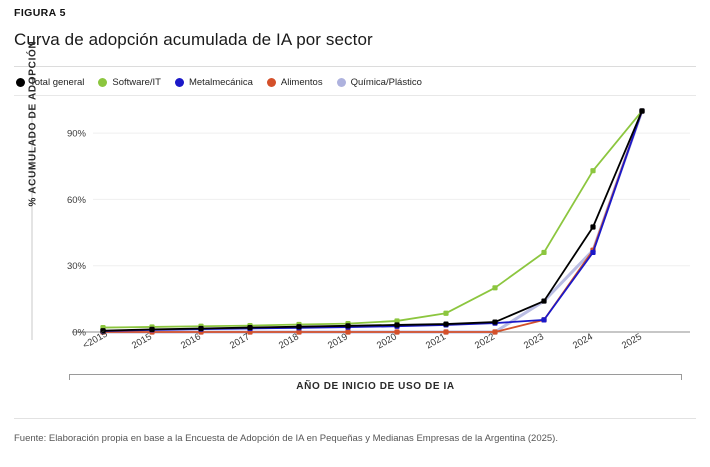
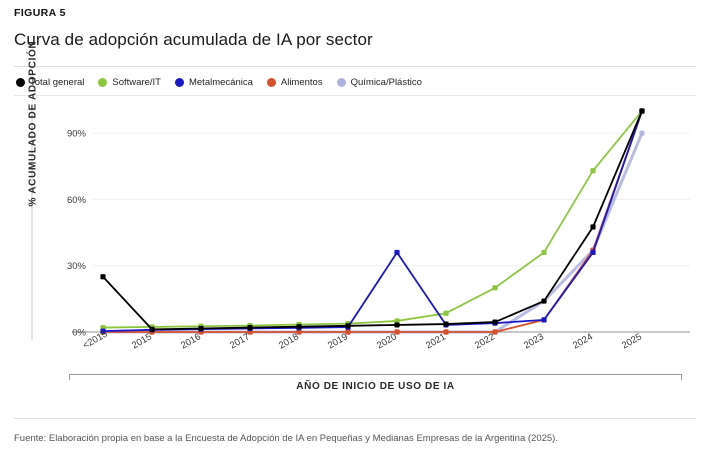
Total general/<2015: 1% -> 25%
Metalmecánica/2020: 3% -> 36%
Química/Plástico/2025: 100% -> 90%
